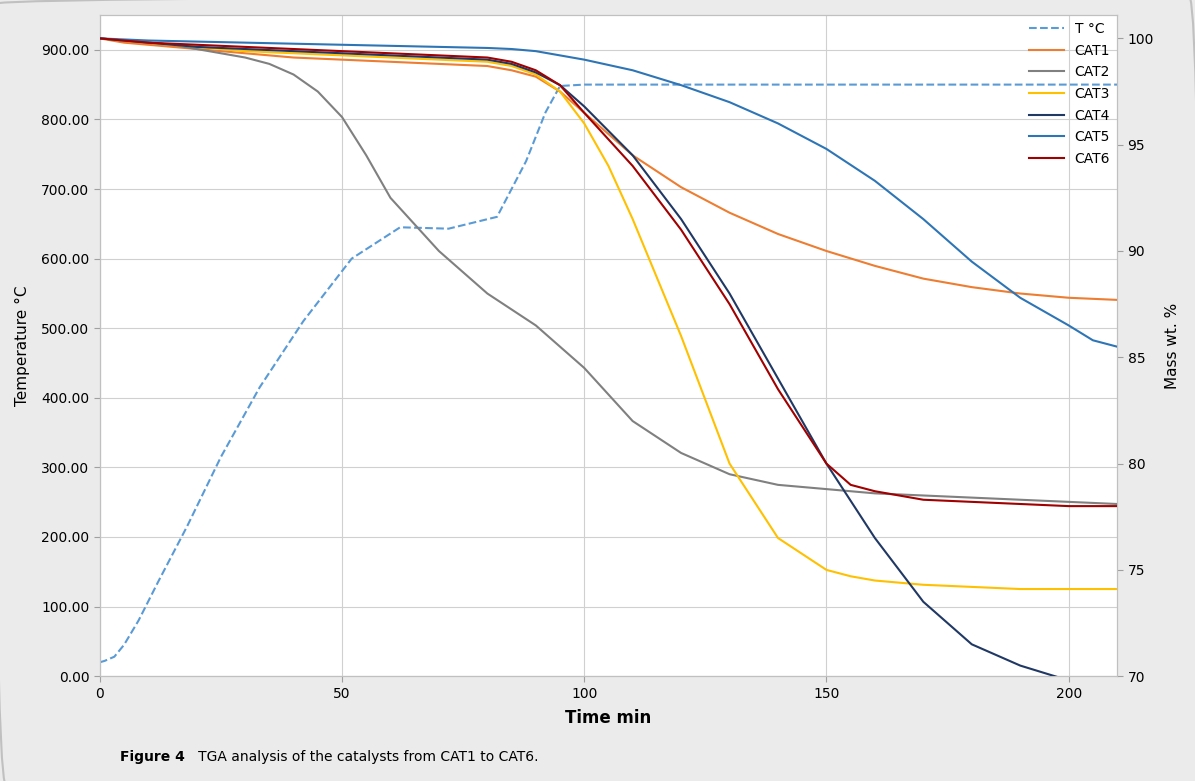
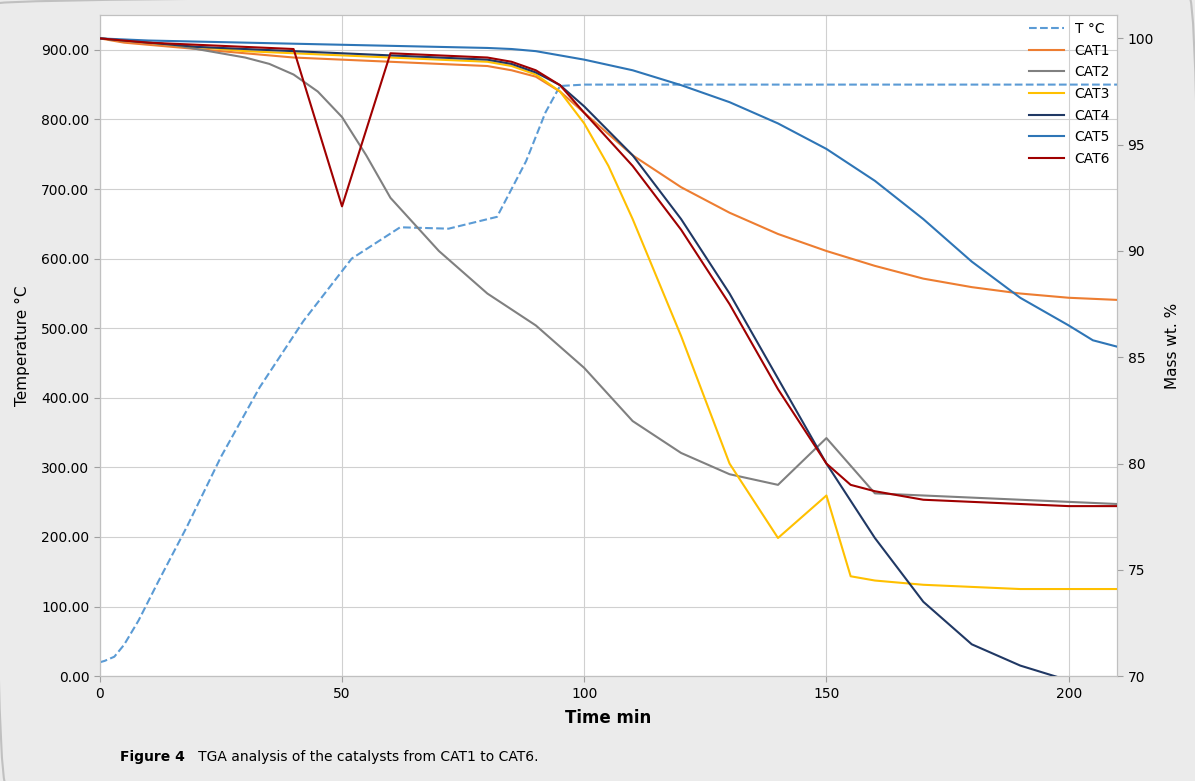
CAT6/50: 99.4 -> 92.1
CAT2/150: 78.8 -> 81.2
CAT3/150: 75.0 -> 78.5
